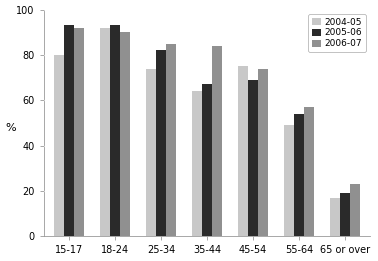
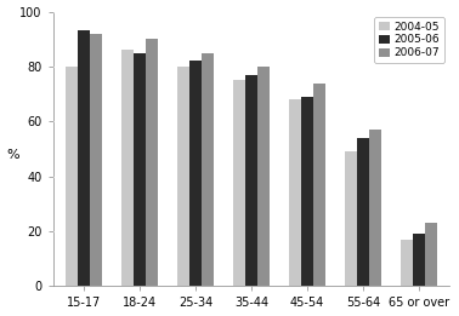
2004-05/18-24: 92 -> 86
2005-06/18-24: 93 -> 85
2004-05/25-34: 74 -> 80
2004-05/35-44: 64 -> 75
2005-06/35-44: 67 -> 77
2006-07/35-44: 84 -> 80
2004-05/45-54: 75 -> 68
